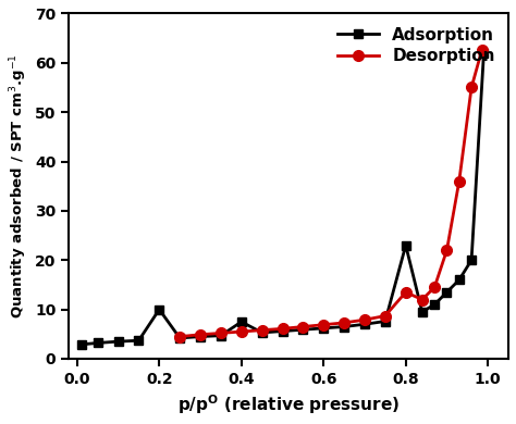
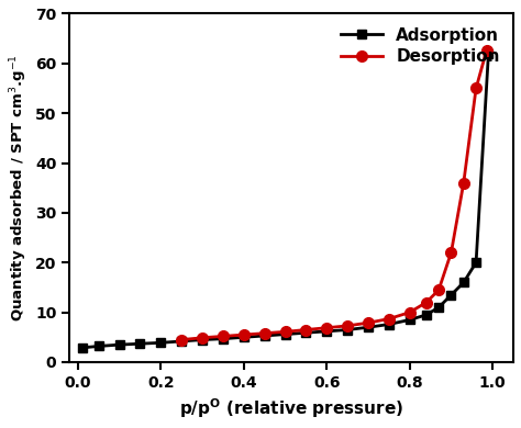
Adsorption/0.2: 10.0 -> 3.9
Adsorption/0.4: 7.5 -> 5.0
Adsorption/0.8: 23.0 -> 8.5
Desorption/0.8: 13.5 -> 10.0
